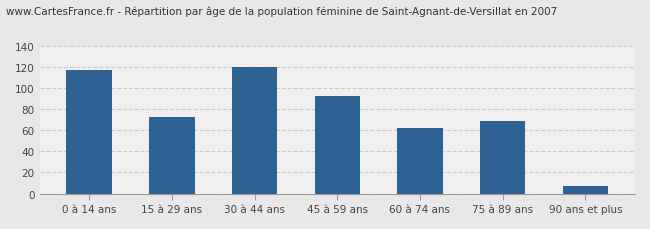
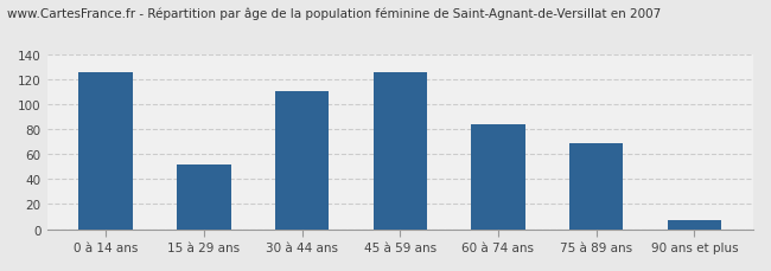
0 à 14 ans: 117 -> 125
15 à 29 ans: 72 -> 52
30 à 44 ans: 120 -> 110
45 à 59 ans: 92 -> 125
60 à 74 ans: 62 -> 84
